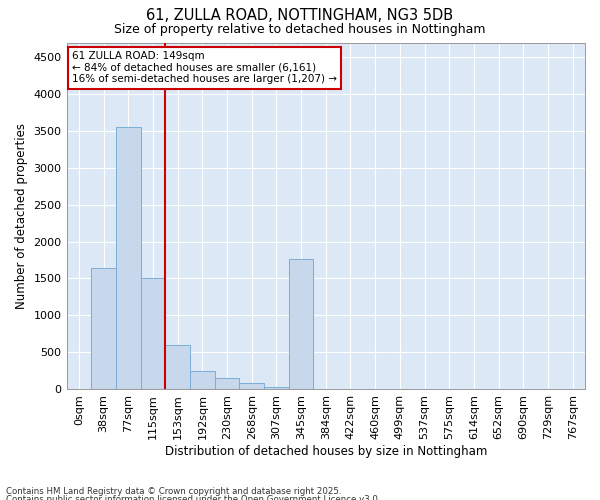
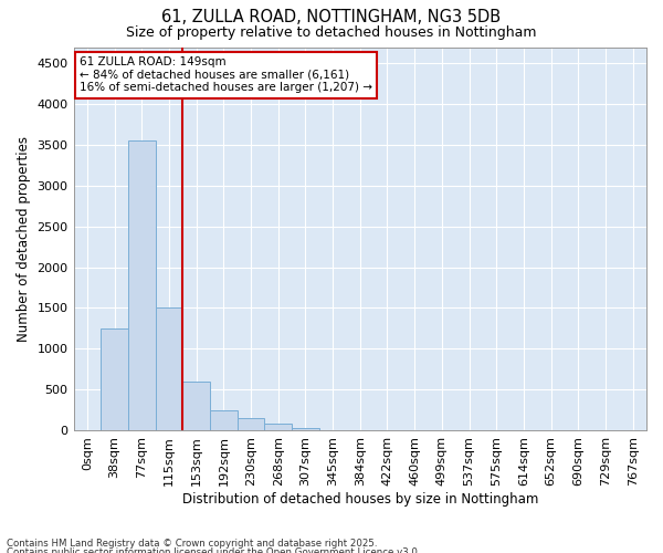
38sqm: 1640 -> 1250
345sqm: 1760 -> 0
